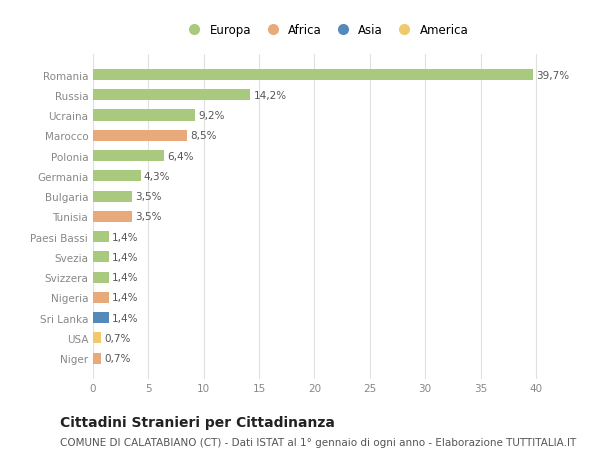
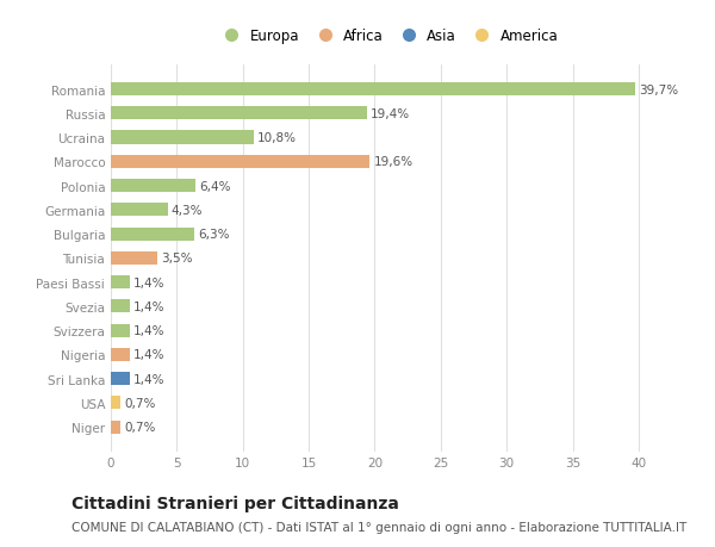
Russia: 14,2% -> 19,4%
Ucraina: 9,2% -> 10,8%
Marocco: 8,5% -> 19,6%
Bulgaria: 3,5% -> 6,3%
